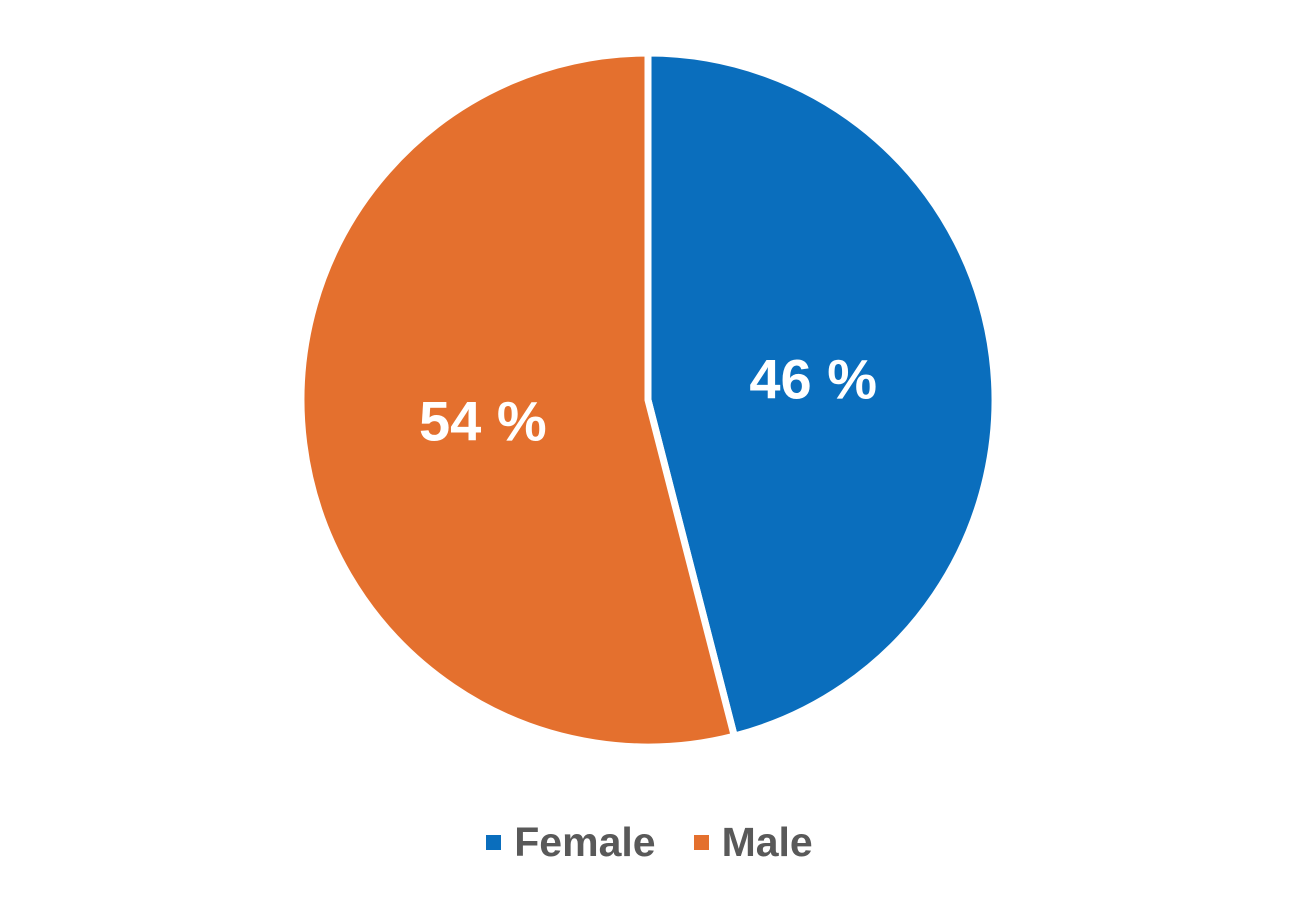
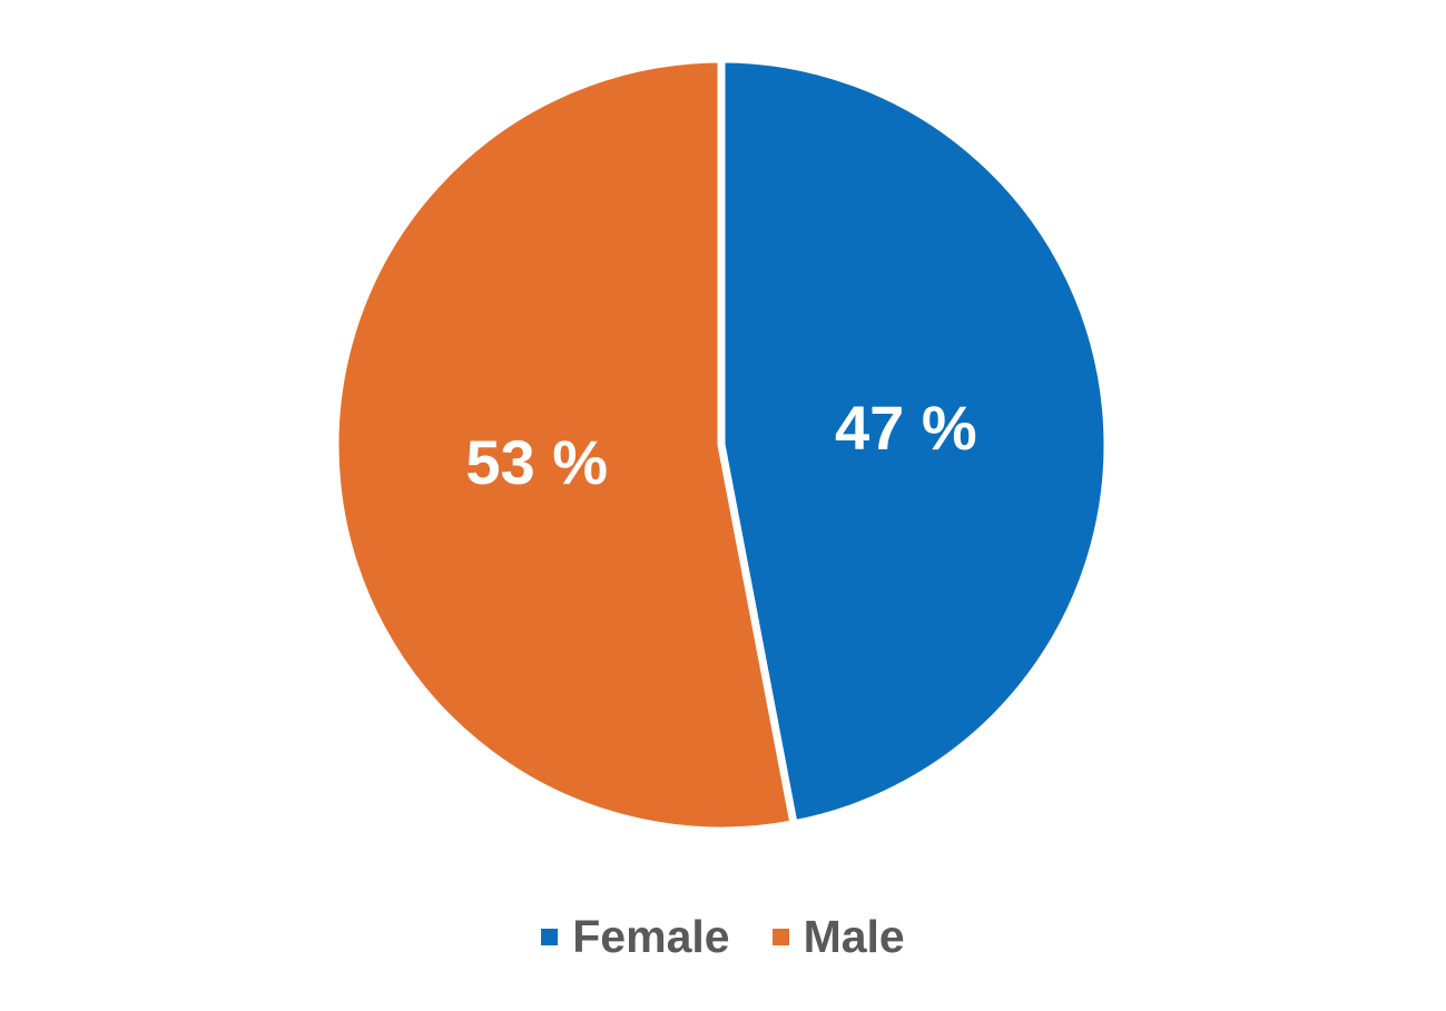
Female: 46 -> 47
Male: 54 -> 53
